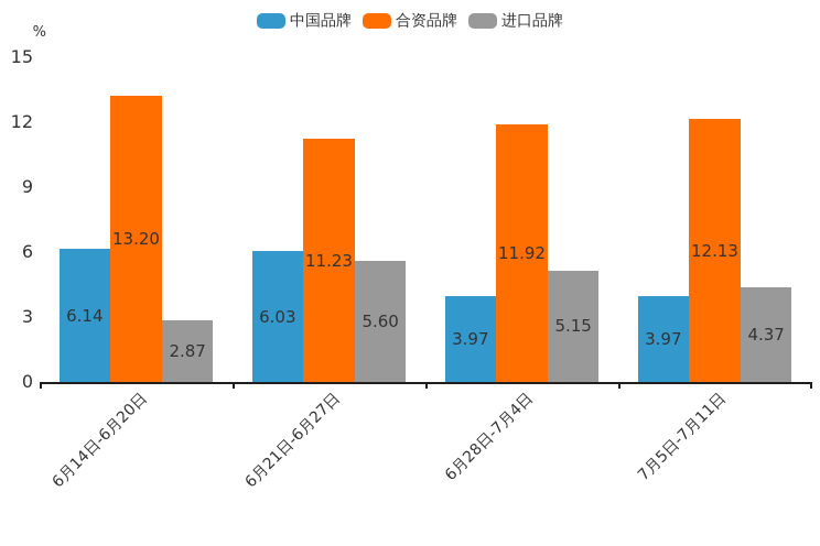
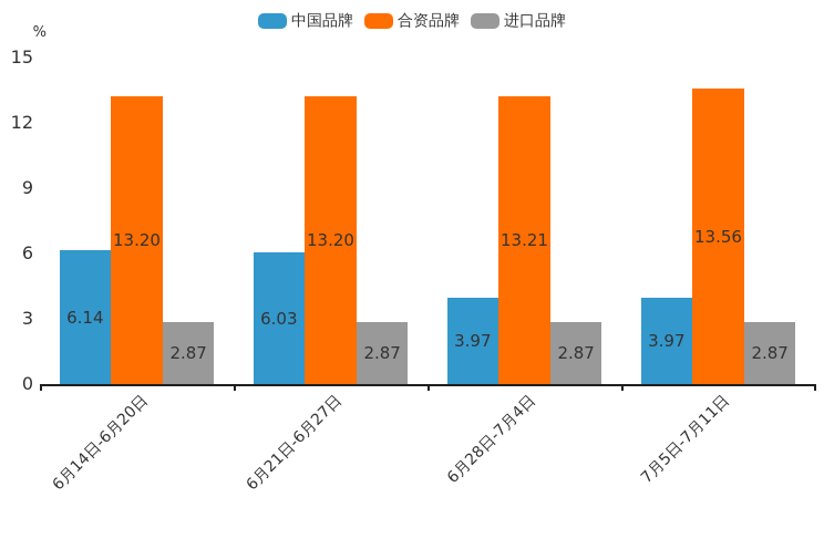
合资品牌/6月21日-6月27日: 11.23 -> 13.20
进口品牌/6月21日-6月27日: 5.60 -> 2.87
合资品牌/6月28日-7月4日: 11.92 -> 13.21
进口品牌/6月28日-7月4日: 5.15 -> 2.87
合资品牌/7月5日-7月11日: 12.13 -> 13.56
进口品牌/7月5日-7月11日: 4.37 -> 2.87
